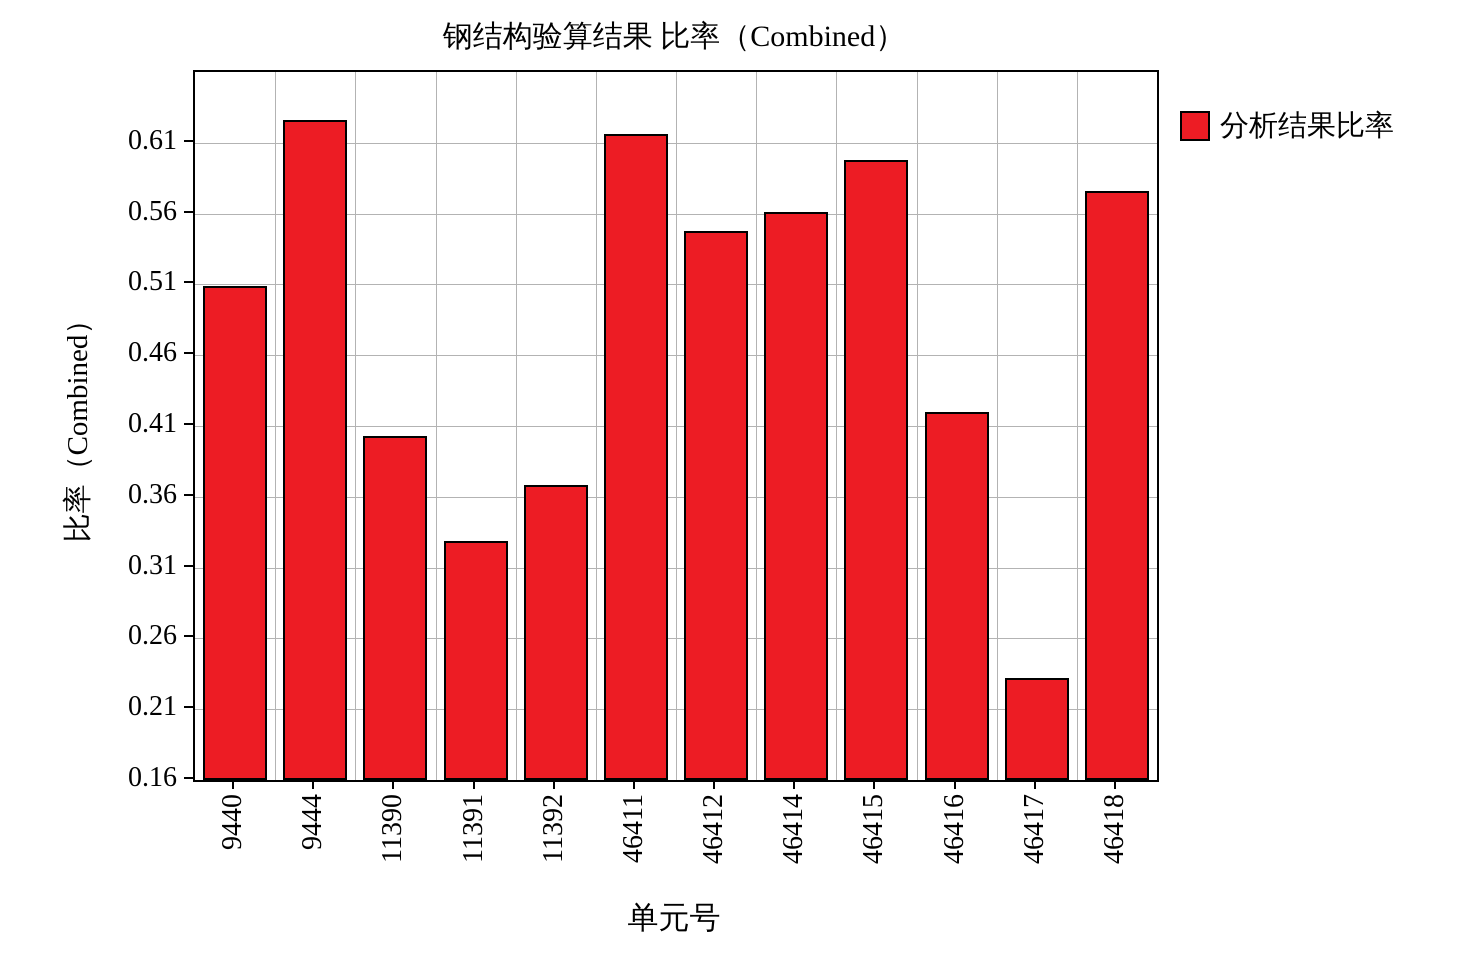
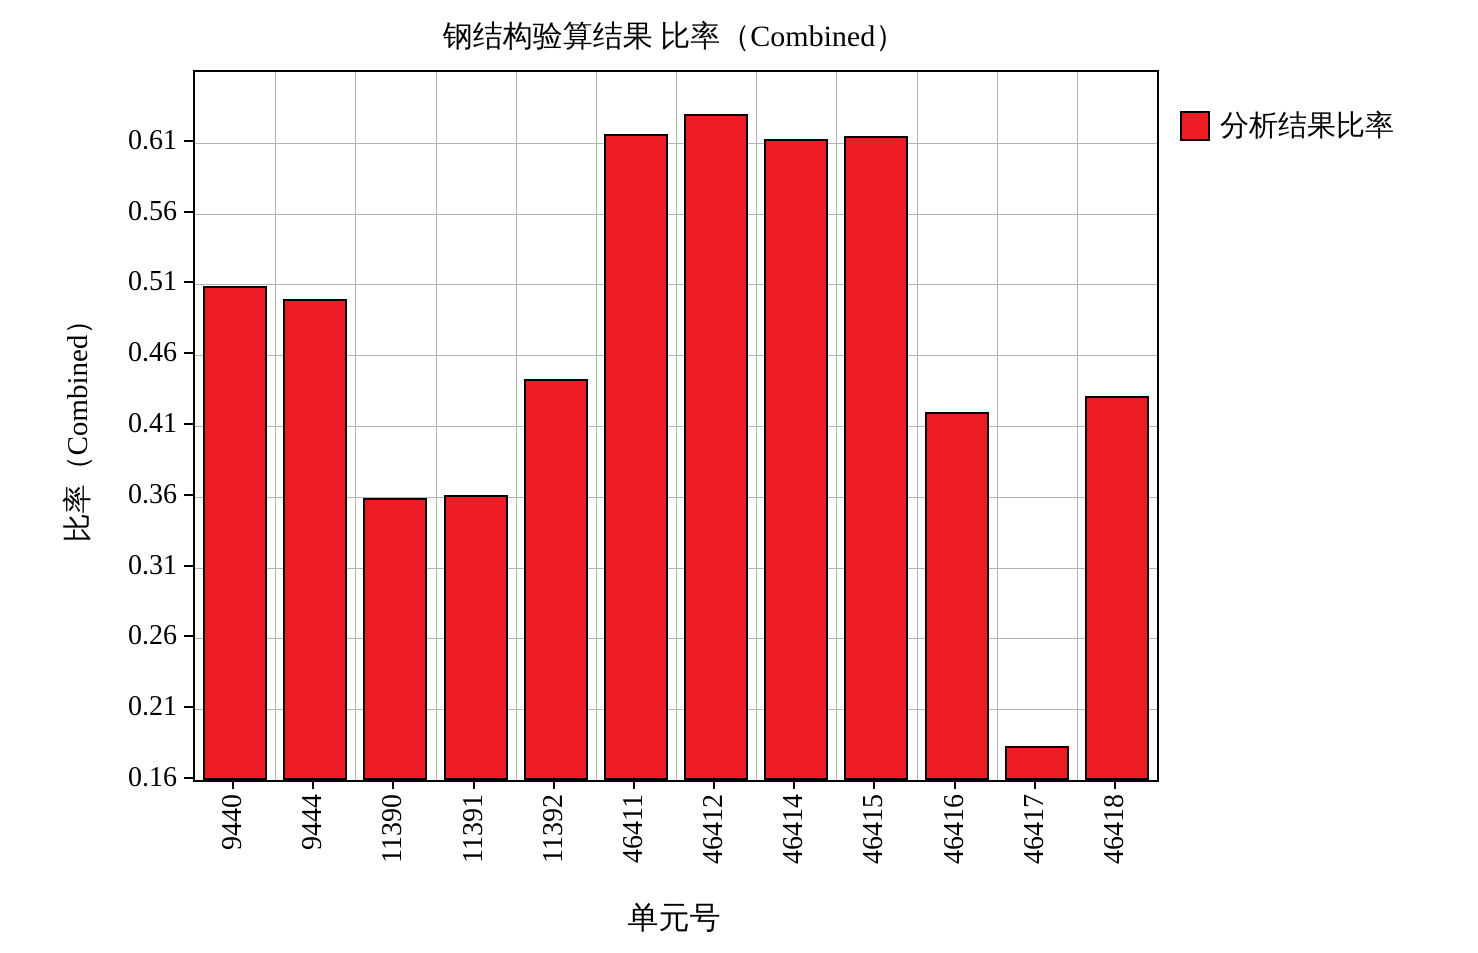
9444: 0.626 -> 0.500
11390: 0.403 -> 0.359
11391: 0.329 -> 0.361
11392: 0.368 -> 0.443
46412: 0.548 -> 0.630
46414: 0.561 -> 0.613
46415: 0.598 -> 0.615
46417: 0.232 -> 0.184
46418: 0.576 -> 0.431
